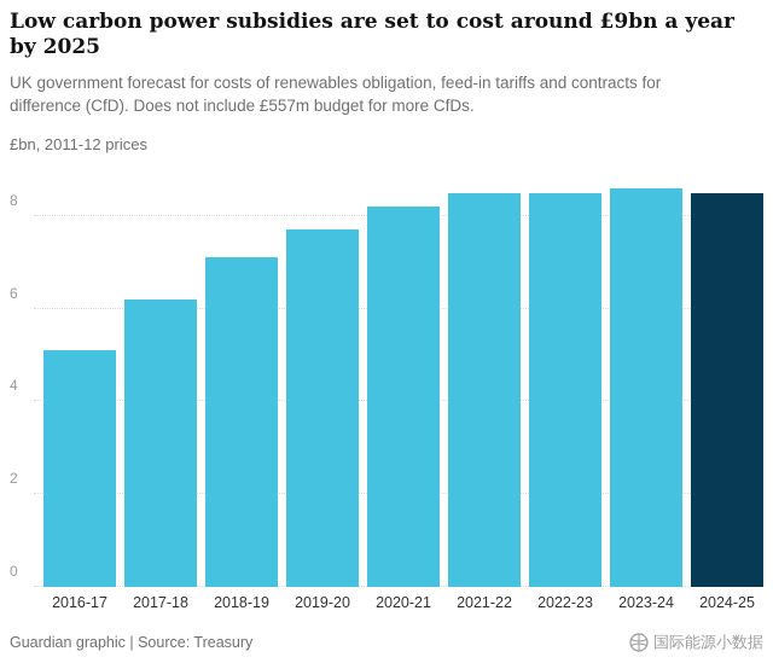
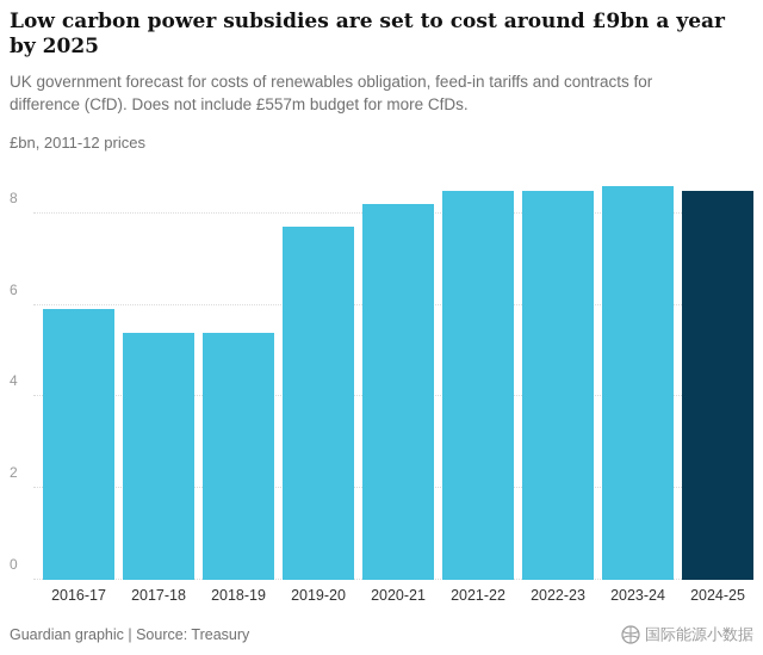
2016-17: 5.1 -> 5.9
2017-18: 6.2 -> 5.4
2018-19: 7.1 -> 5.4
